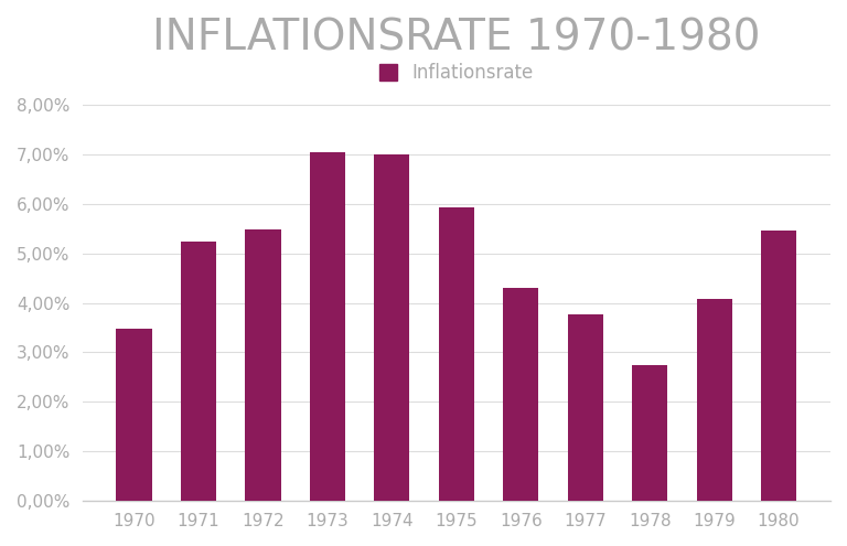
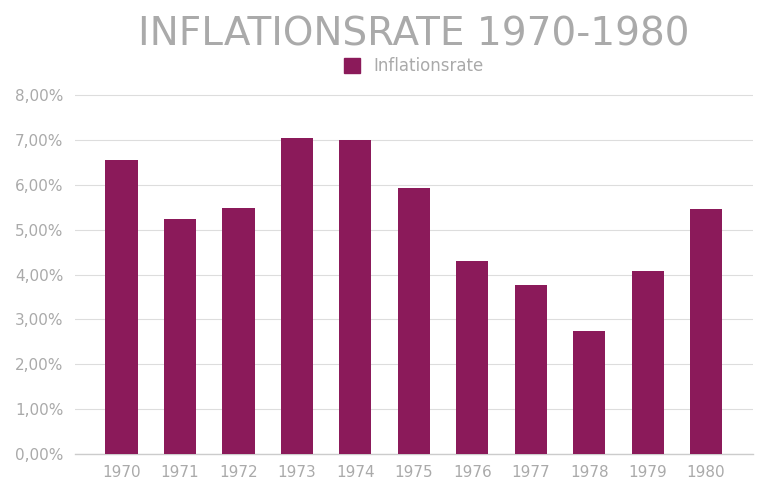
1970: 3,48% -> 6,55%
